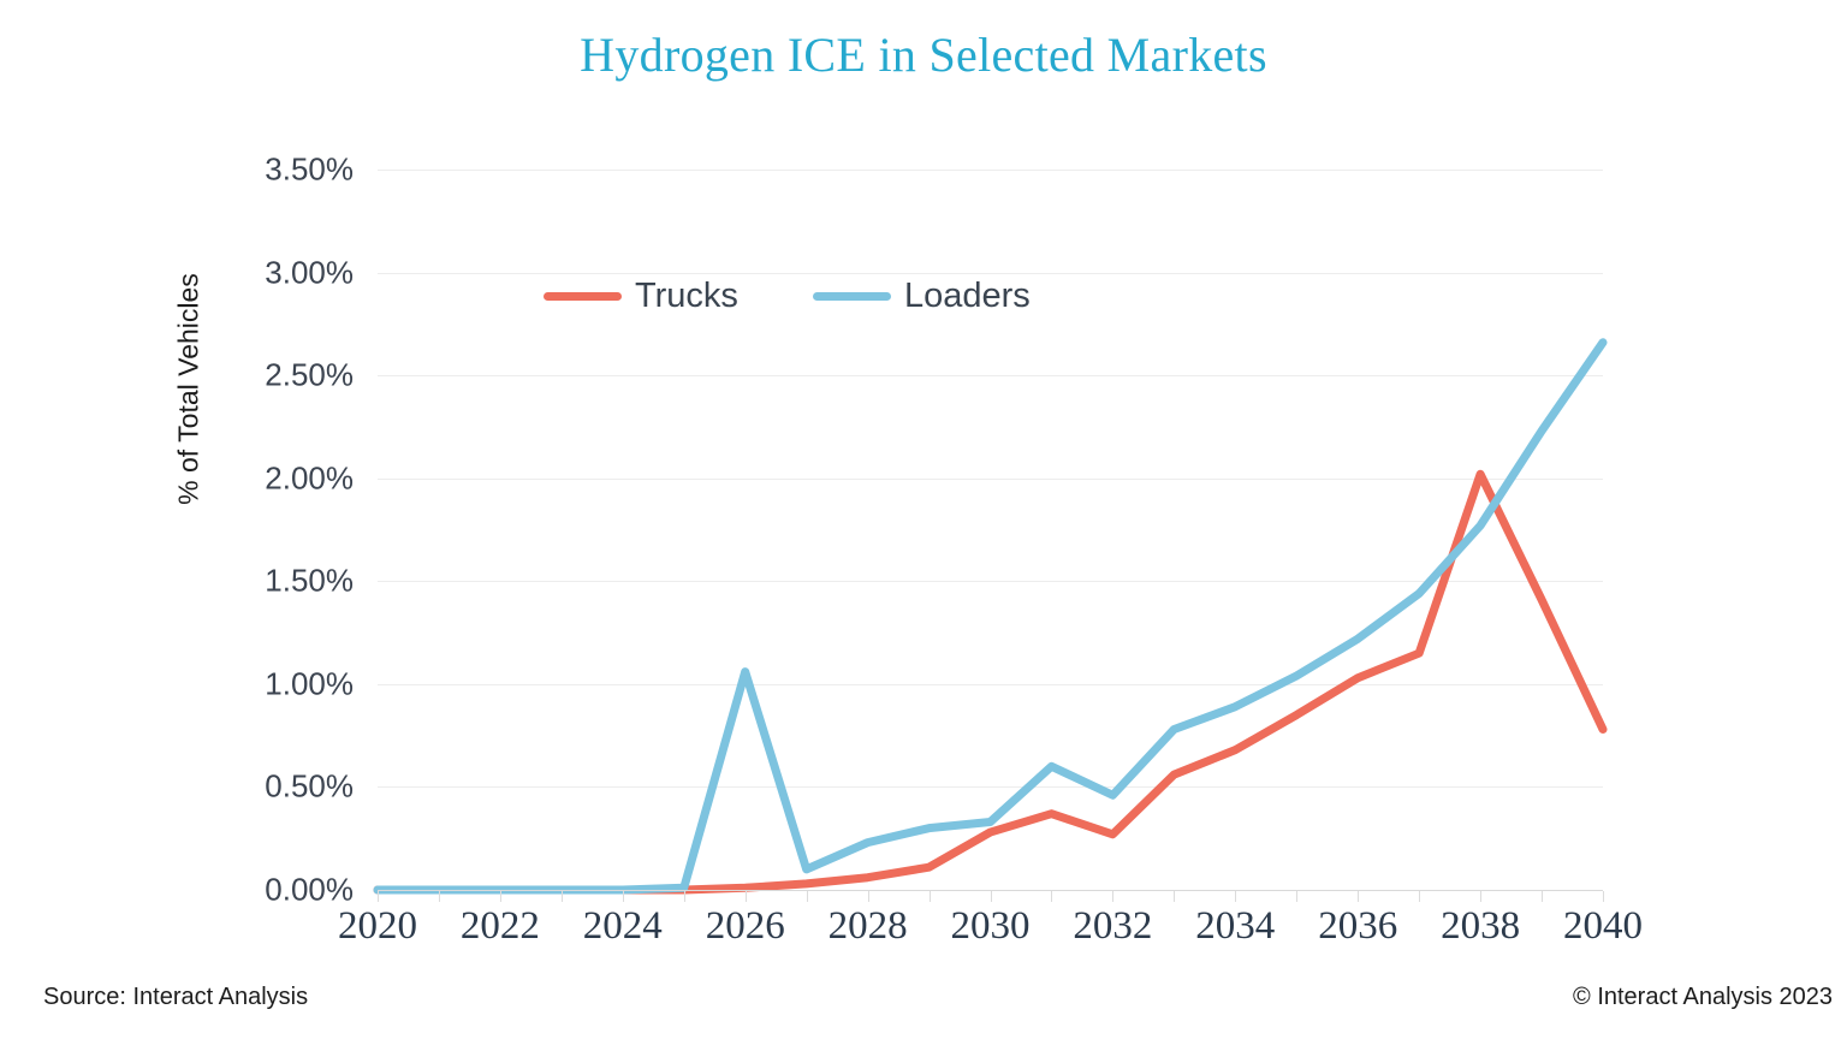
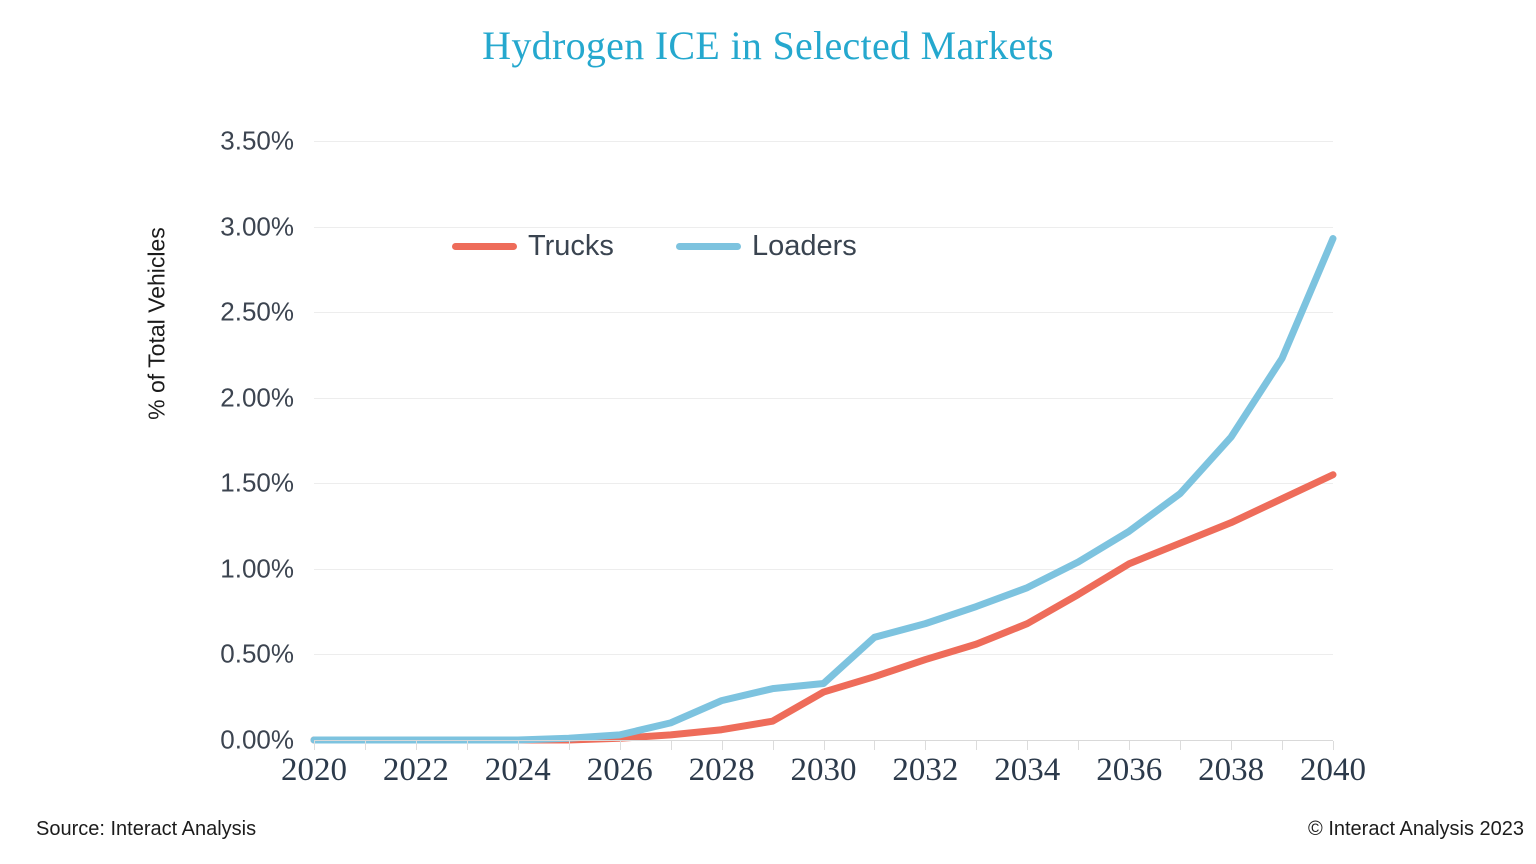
Loaders/2026: 1.06% -> 0.03%
Trucks/2032: 0.27% -> 0.47%
Loaders/2032: 0.46% -> 0.68%
Trucks/2038: 2.02% -> 1.27%
Trucks/2040: 0.78% -> 1.55%
Loaders/2040: 2.66% -> 2.93%
